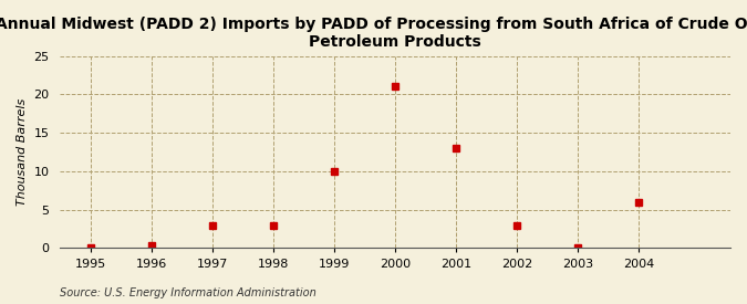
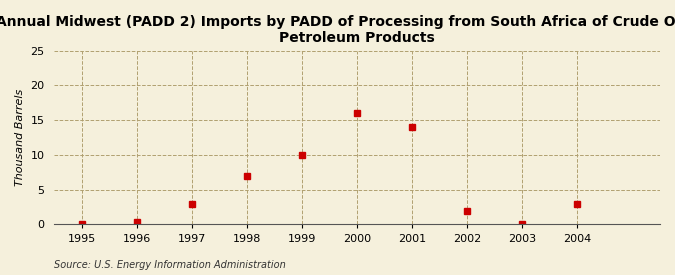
1998: 3.0 -> 7.0
2000: 21.0 -> 16.0
2001: 13.0 -> 14.0
2002: 3.0 -> 2.0
2004: 6.0 -> 3.0
